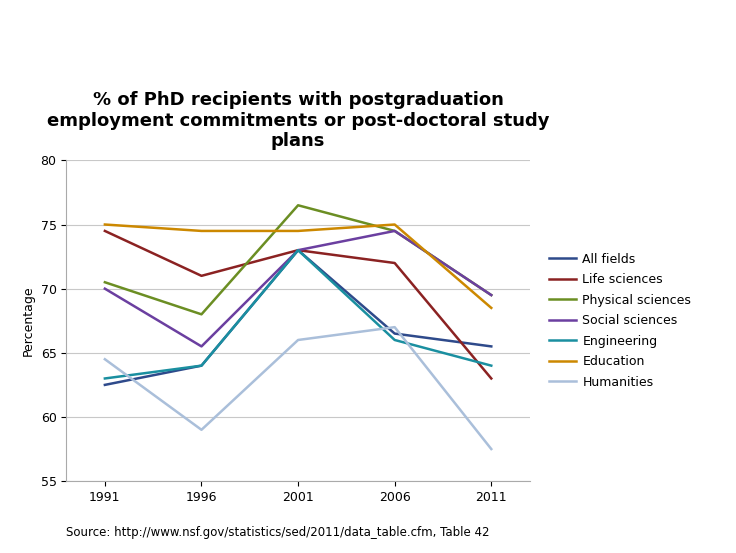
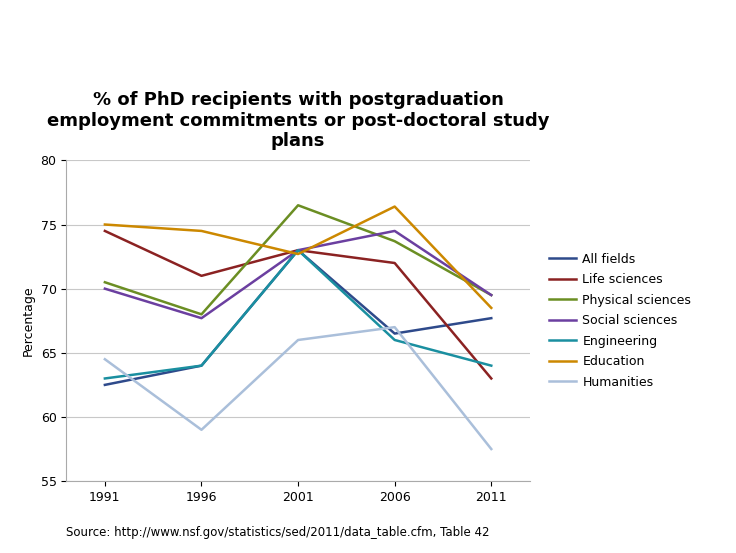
Social sciences/1996: 65.5 -> 67.7
Education/2001: 74.5 -> 72.7
Physical sciences/2006: 74.5 -> 73.7
Education/2006: 75.0 -> 76.4
All fields/2011: 65.5 -> 67.7
